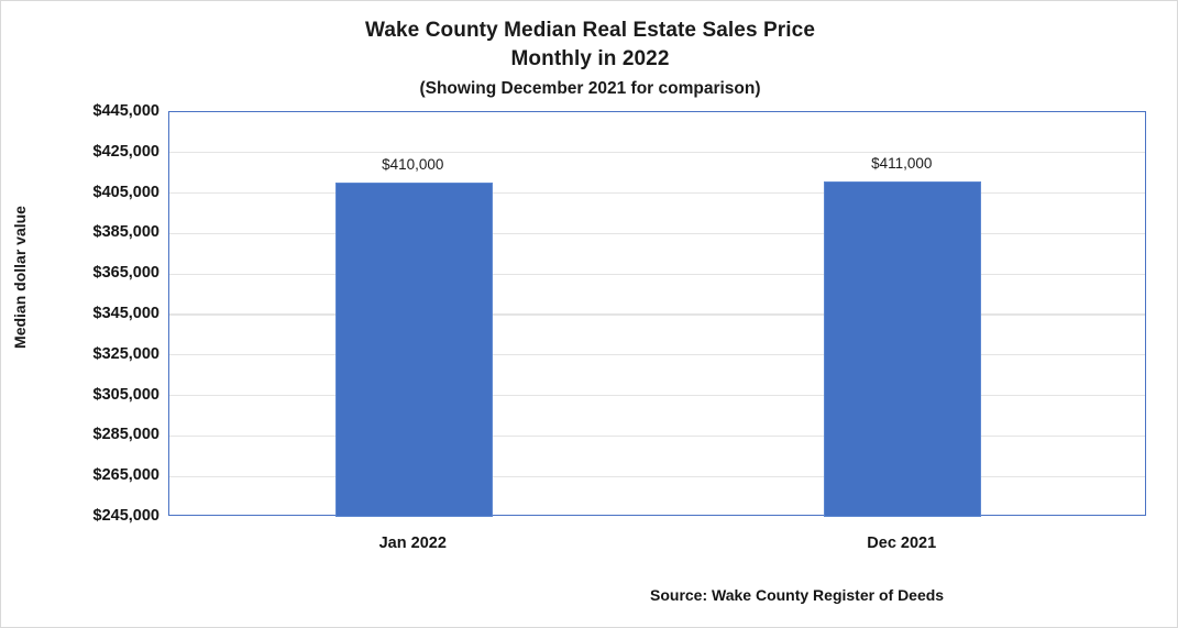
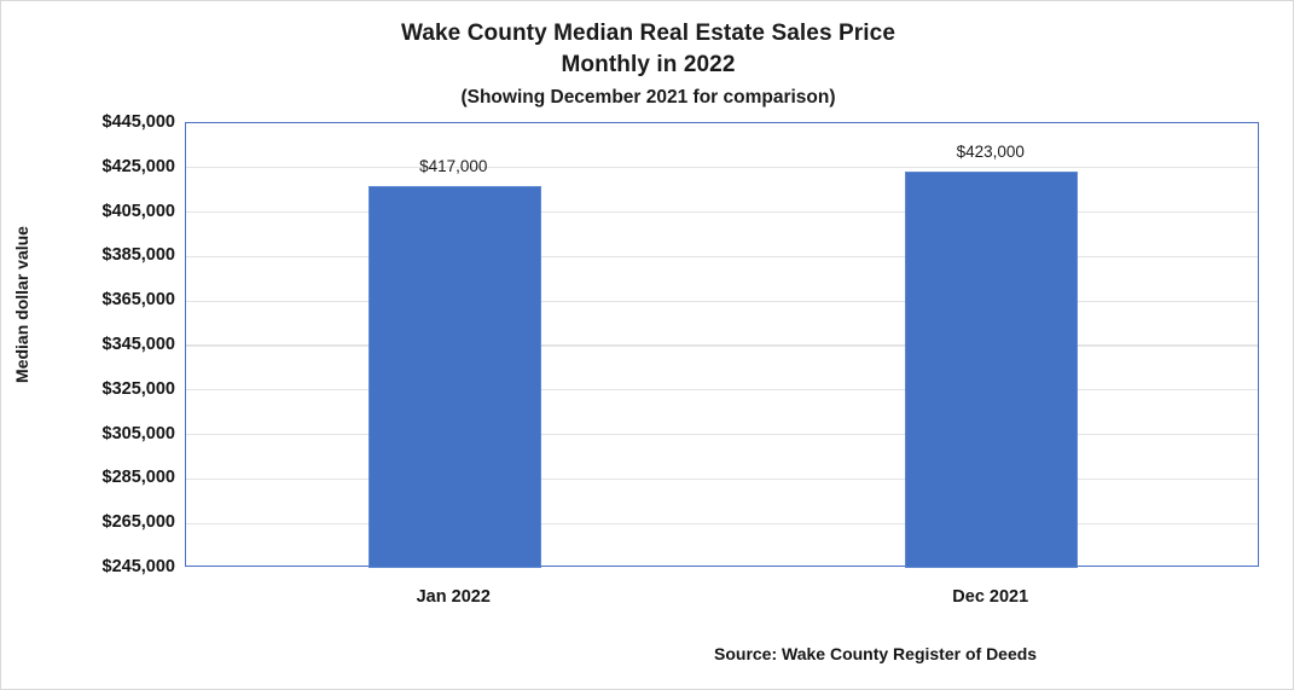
Jan 2022: $410,000 -> $417,000
Dec 2021: $411,000 -> $423,000
